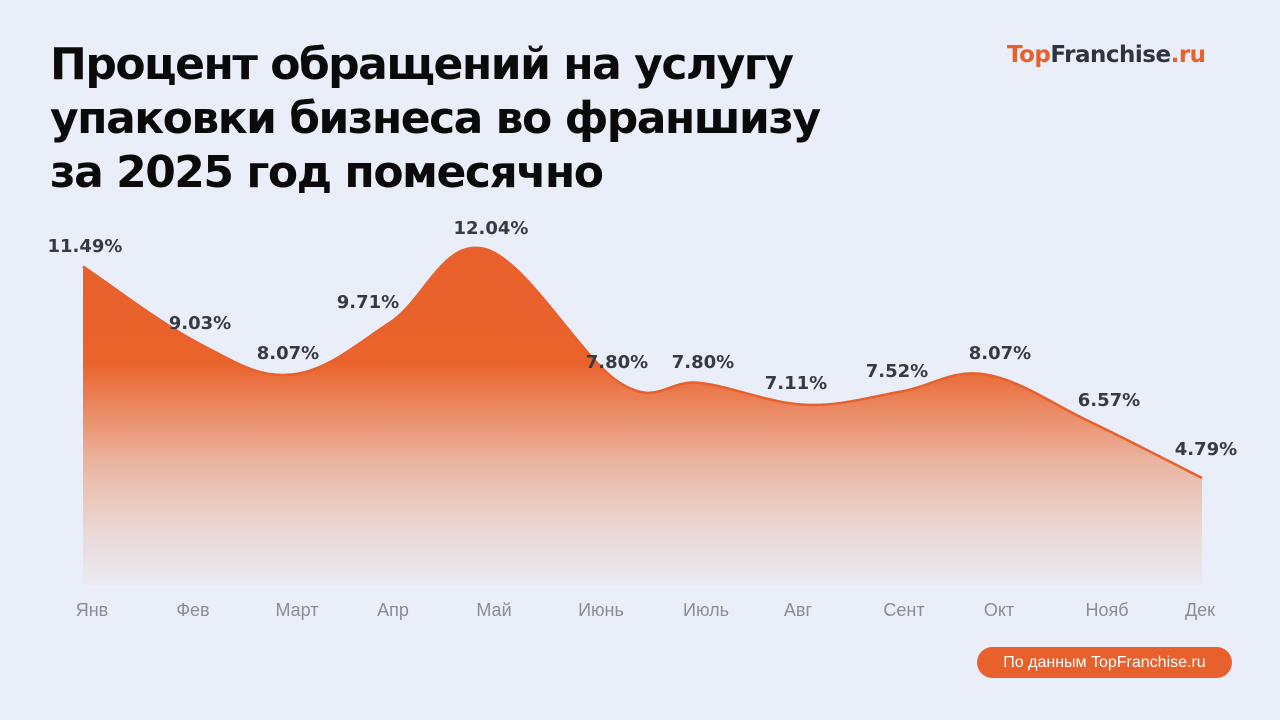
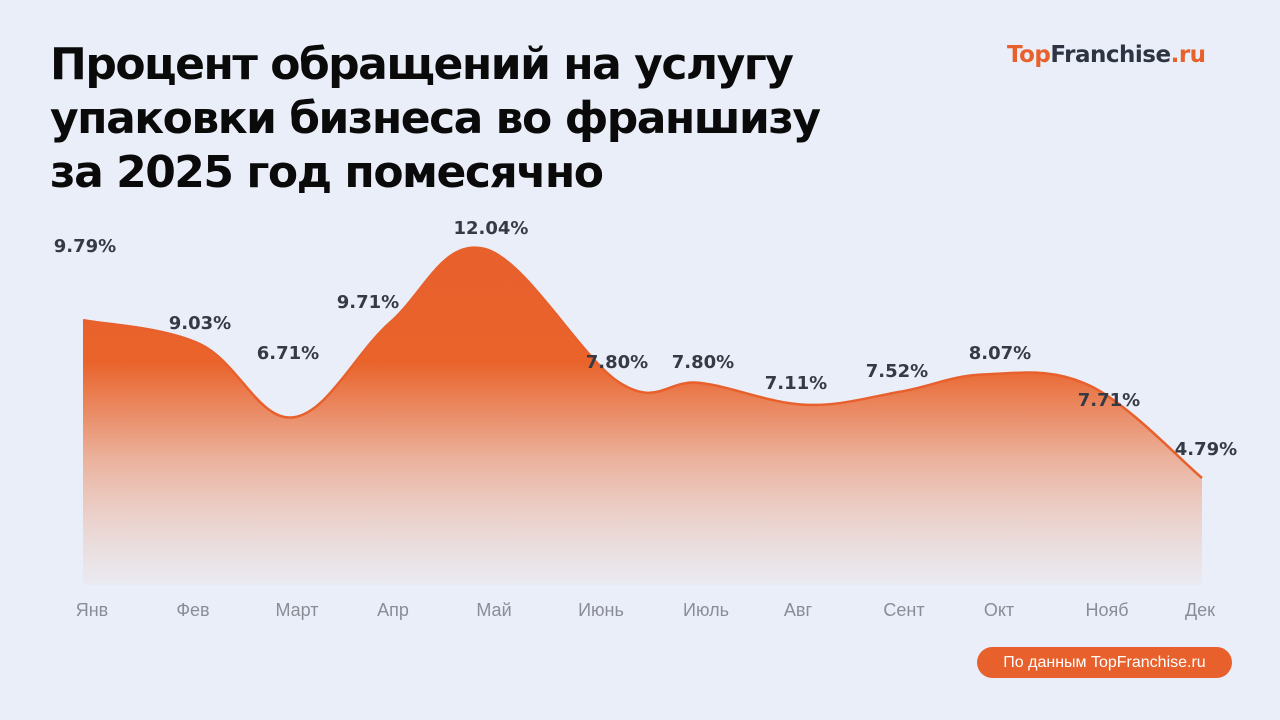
Янв: 11.49% -> 9.79%
Март: 8.07% -> 6.71%
Нояб: 6.57% -> 7.71%
